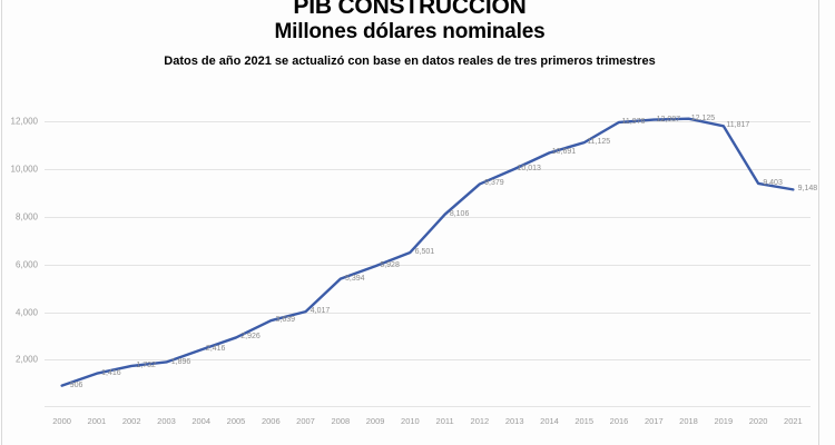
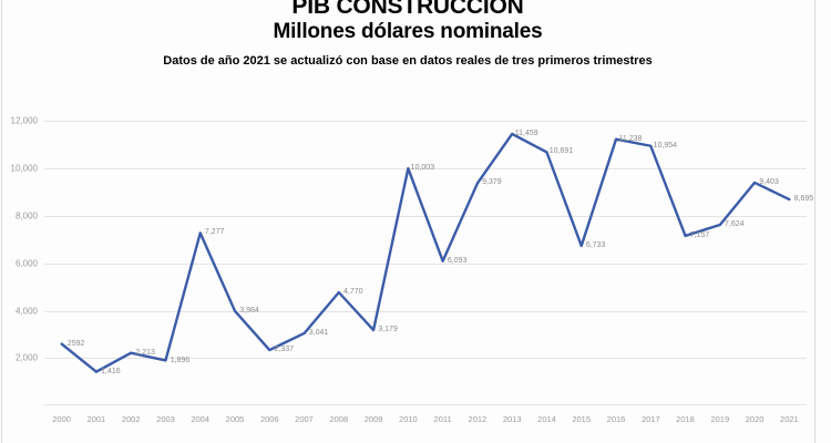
2000: 906 -> 2592
2002: 1,732 -> 2,213
2004: 2,416 -> 7,277
2005: 2,926 -> 3,984
2006: 3,639 -> 2,337
2007: 4,017 -> 3,041
2008: 5,394 -> 4,770
2009: 5,928 -> 3,179
2010: 6,501 -> 10,003
2011: 8,106 -> 6,093
2013: 10,013 -> 11,459
2015: 11,125 -> 6,733
2016: 11,976 -> 11,238
2017: 12,087 -> 10,954
2018: 12,125 -> 7,157
2019: 11,817 -> 7,624
2021: 9,148 -> 8,695
